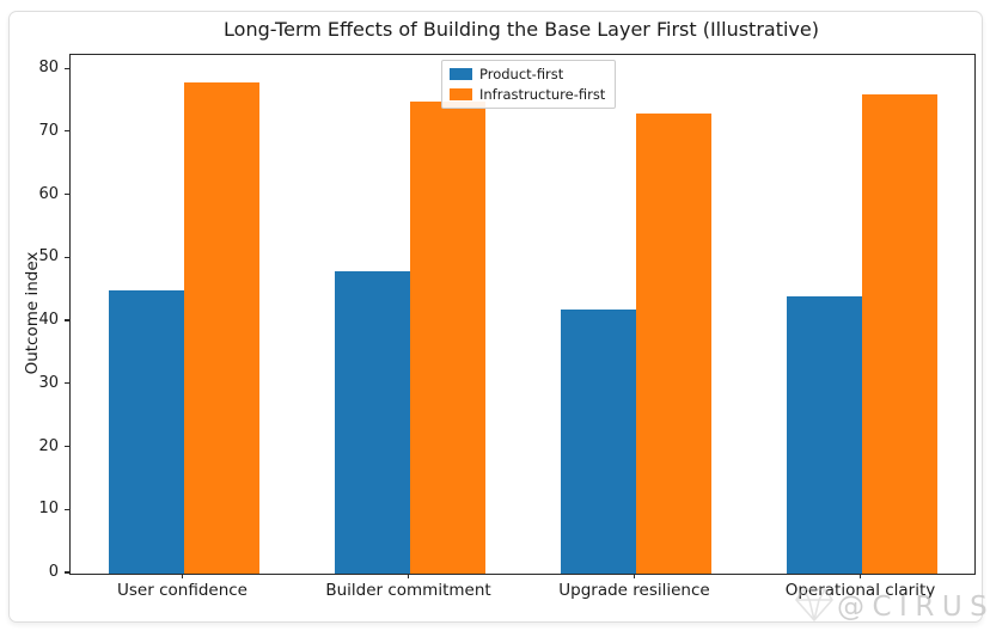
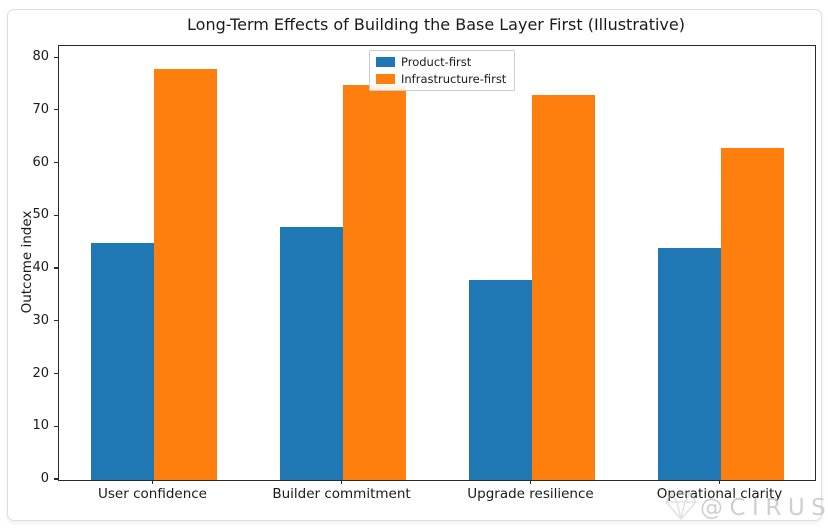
Product-first/Upgrade resilience: 42 -> 38
Infrastructure-first/Operational clarity: 76 -> 63
